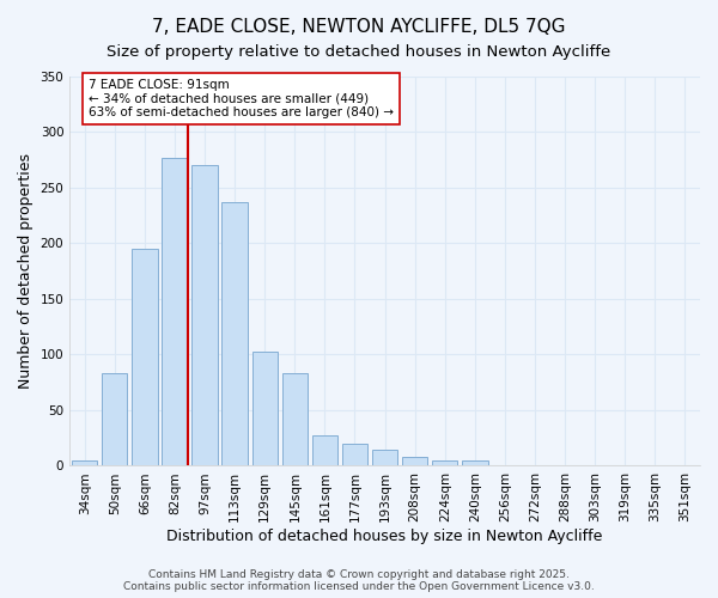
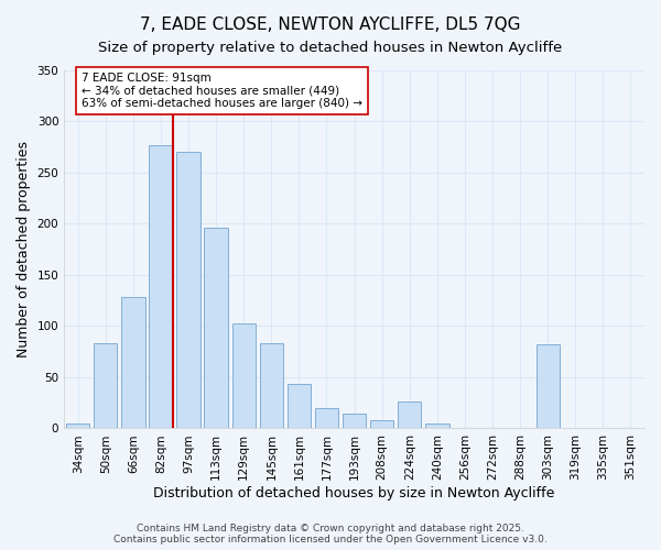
66sqm: 195 -> 128
113sqm: 237 -> 196
161sqm: 27 -> 44
224sqm: 5 -> 26
303sqm: 1 -> 82
